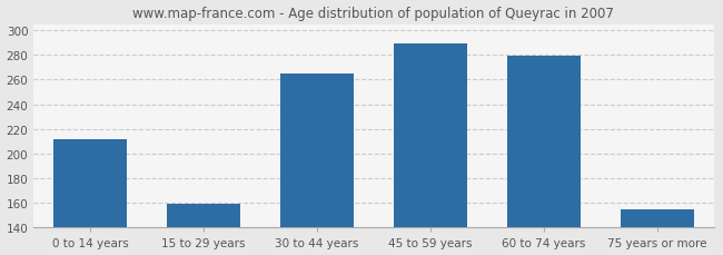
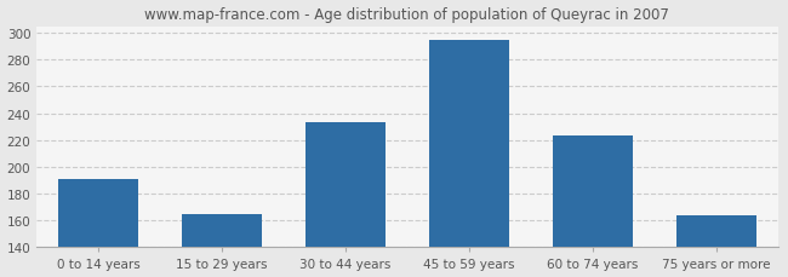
0 to 14 years: 212 -> 191
15 to 29 years: 159 -> 165
30 to 44 years: 265 -> 233
45 to 59 years: 289 -> 295
60 to 74 years: 279 -> 223
75 years or more: 155 -> 164
